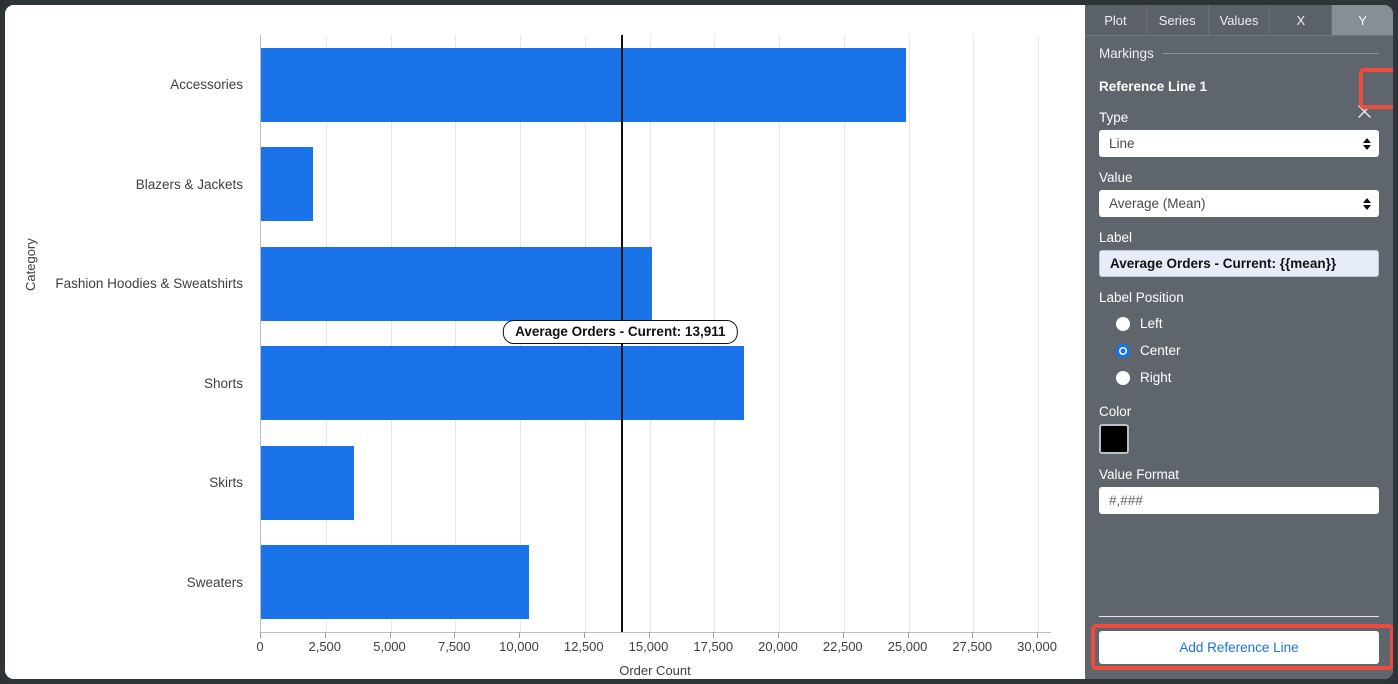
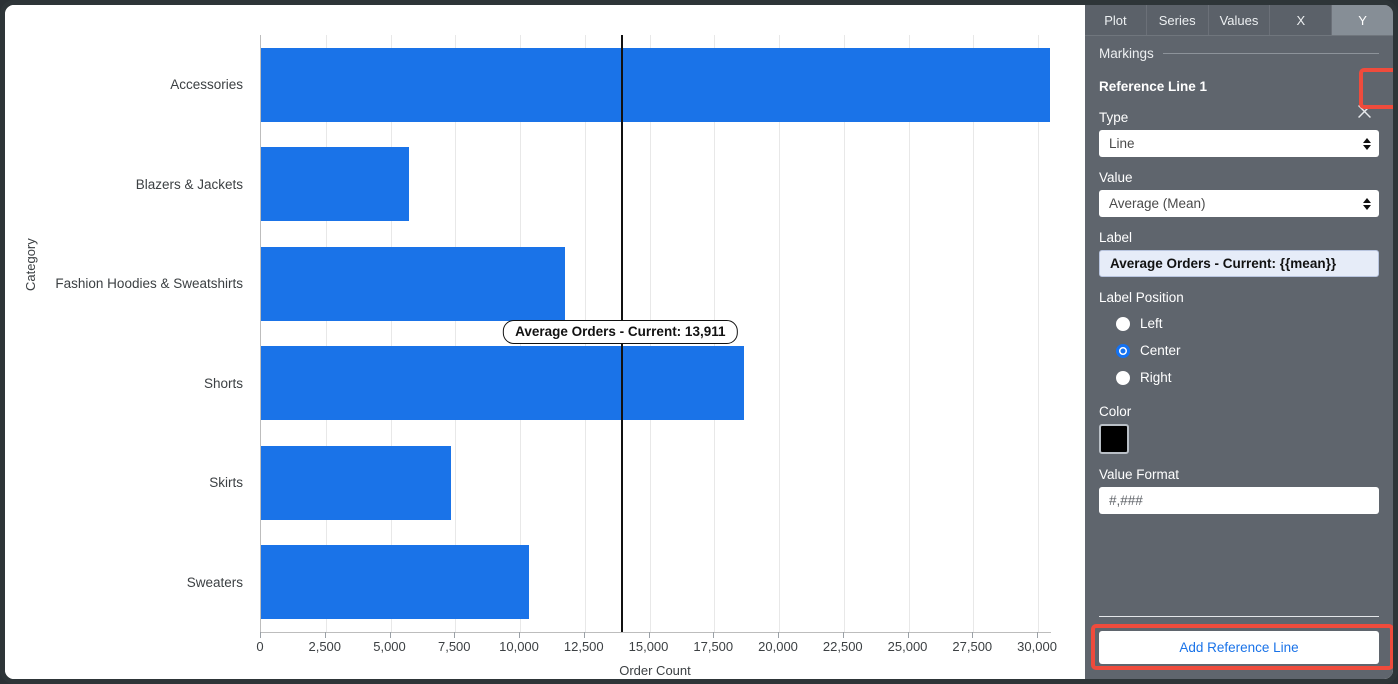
Accessories: 24900 -> 30500
Blazers & Jackets: 2000 -> 5700
Fashion Hoodies & Sweatshirts: 15100 -> 11700
Skirts: 3600 -> 7300
